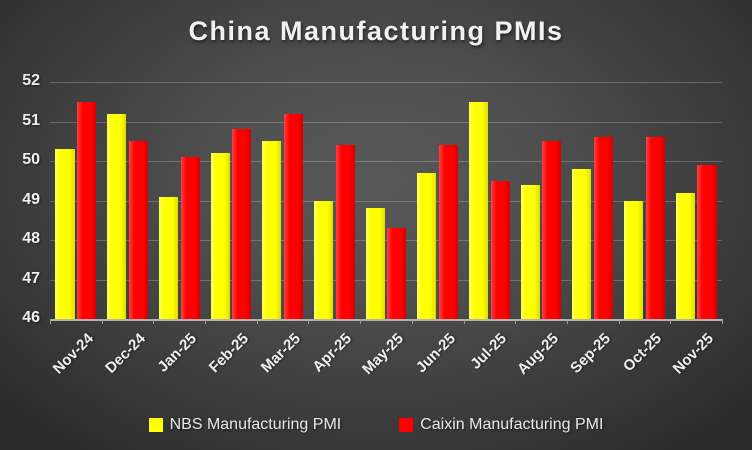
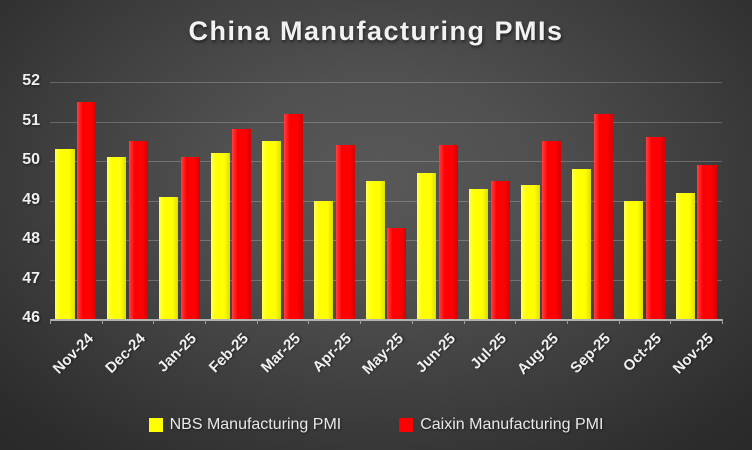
NBS Manufacturing PMI/Dec-24: 51.2 -> 50.1
NBS Manufacturing PMI/May-25: 48.8 -> 49.5
NBS Manufacturing PMI/Jul-25: 51.5 -> 49.3
Caixin Manufacturing PMI/Sep-25: 50.6 -> 51.2
